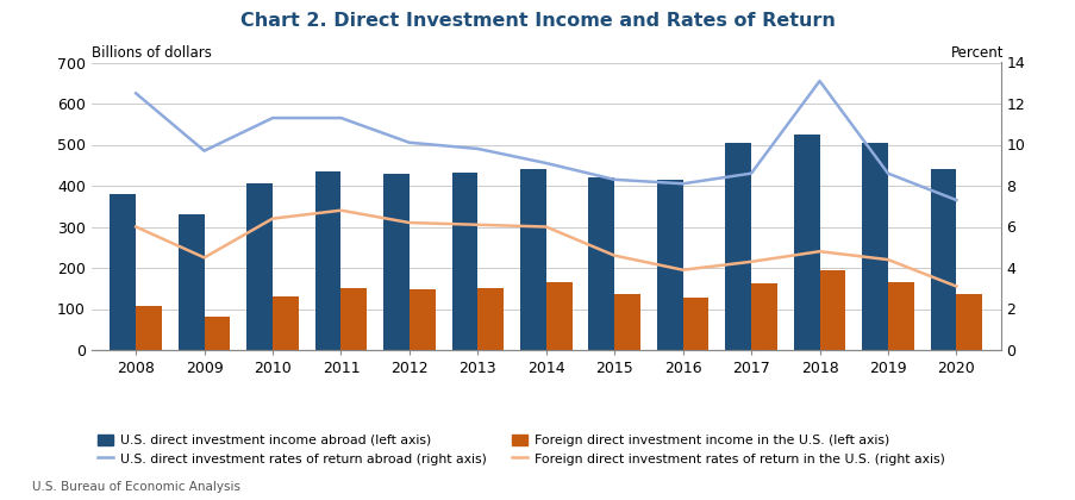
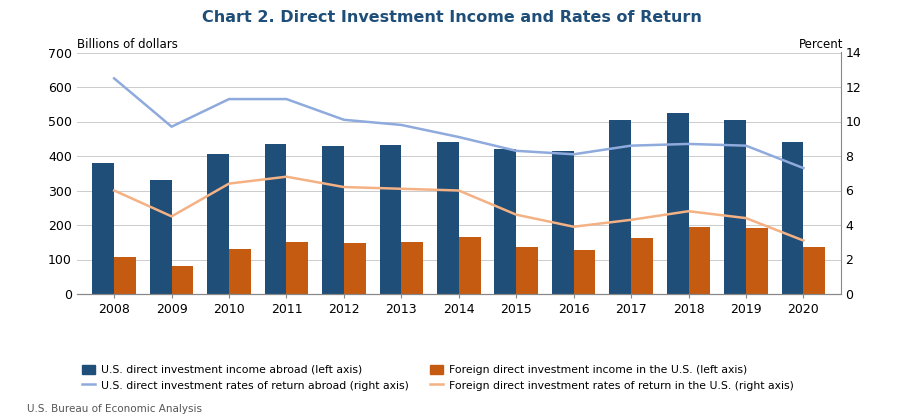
U.S. direct investment rates of return abroad (right axis)/2018: 13.1 -> 8.7
Foreign direct investment income in the U.S. (left axis)/2019: 165 -> 190
